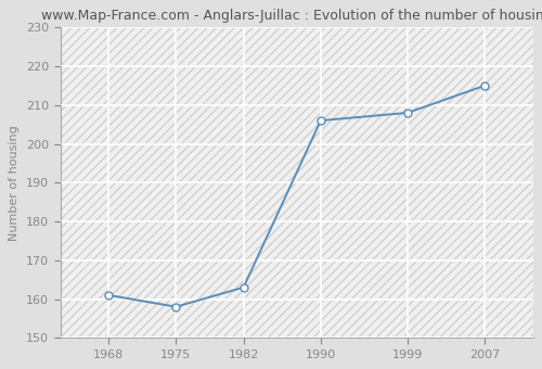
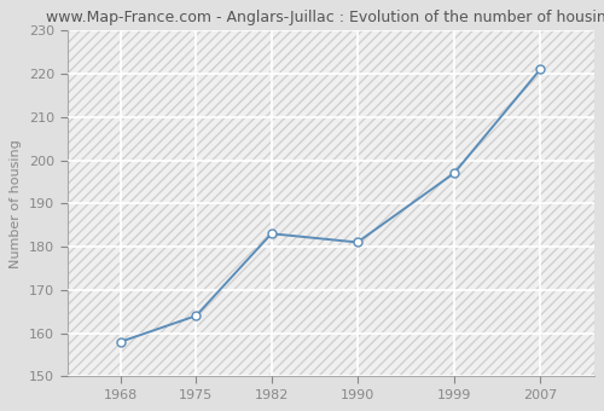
1968: 161 -> 158
1975: 158 -> 164
1982: 163 -> 183
1990: 206 -> 181
1999: 208 -> 197
2007: 215 -> 221
